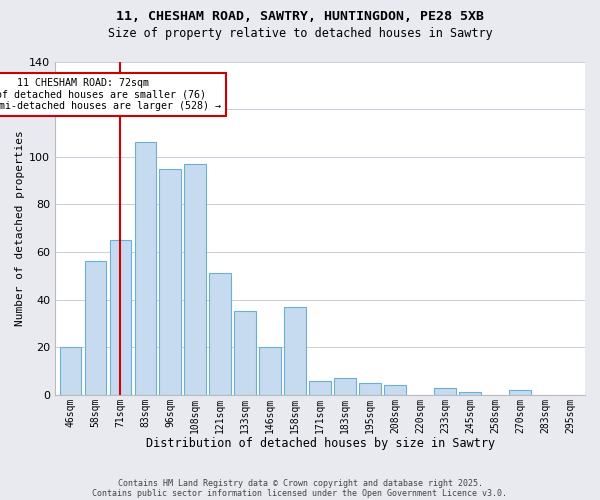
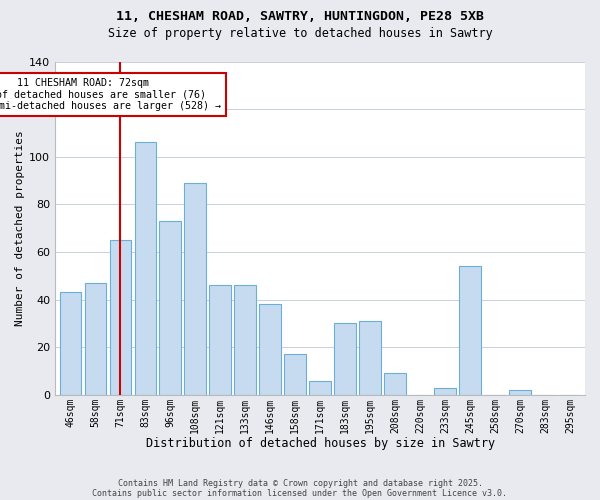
46sqm: 20 -> 43
58sqm: 56 -> 47
96sqm: 95 -> 73
108sqm: 97 -> 89
121sqm: 51 -> 46
133sqm: 35 -> 46
146sqm: 20 -> 38
158sqm: 37 -> 17
183sqm: 7 -> 30
195sqm: 5 -> 31
208sqm: 4 -> 9
245sqm: 1 -> 54
